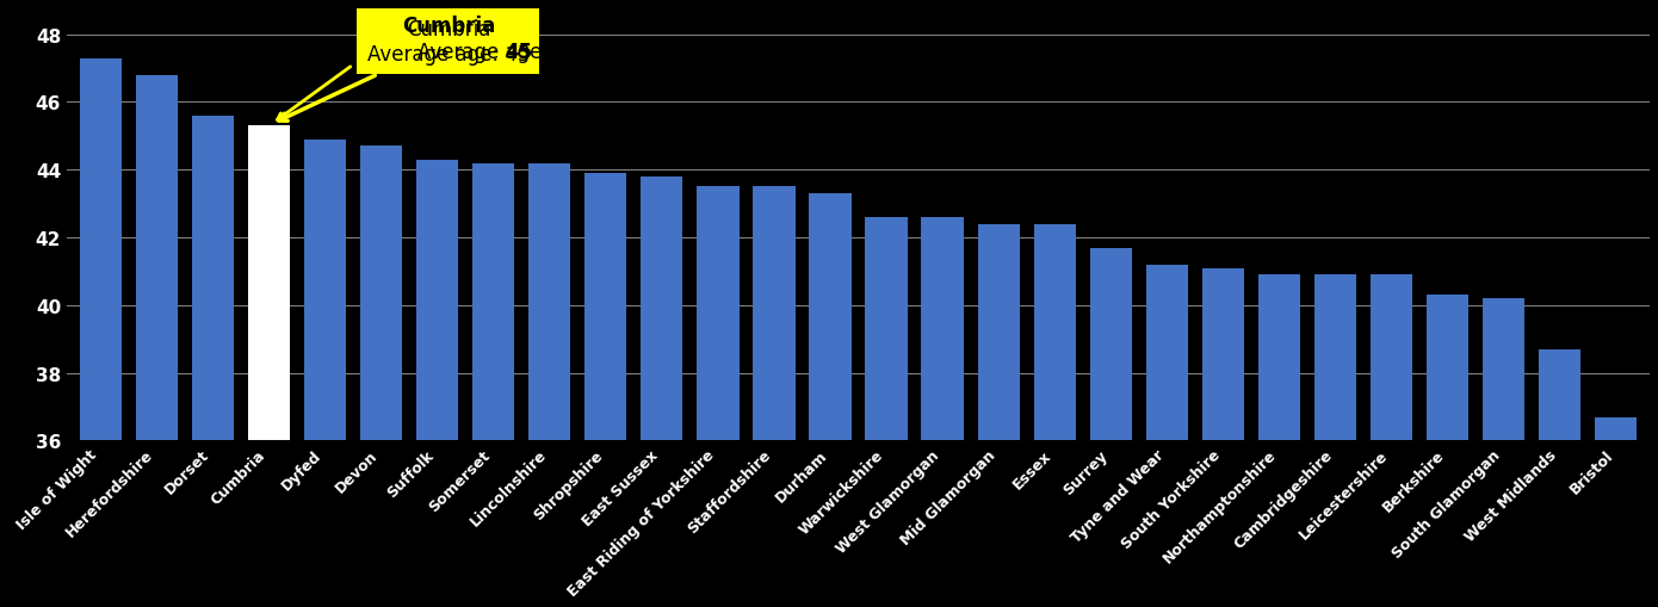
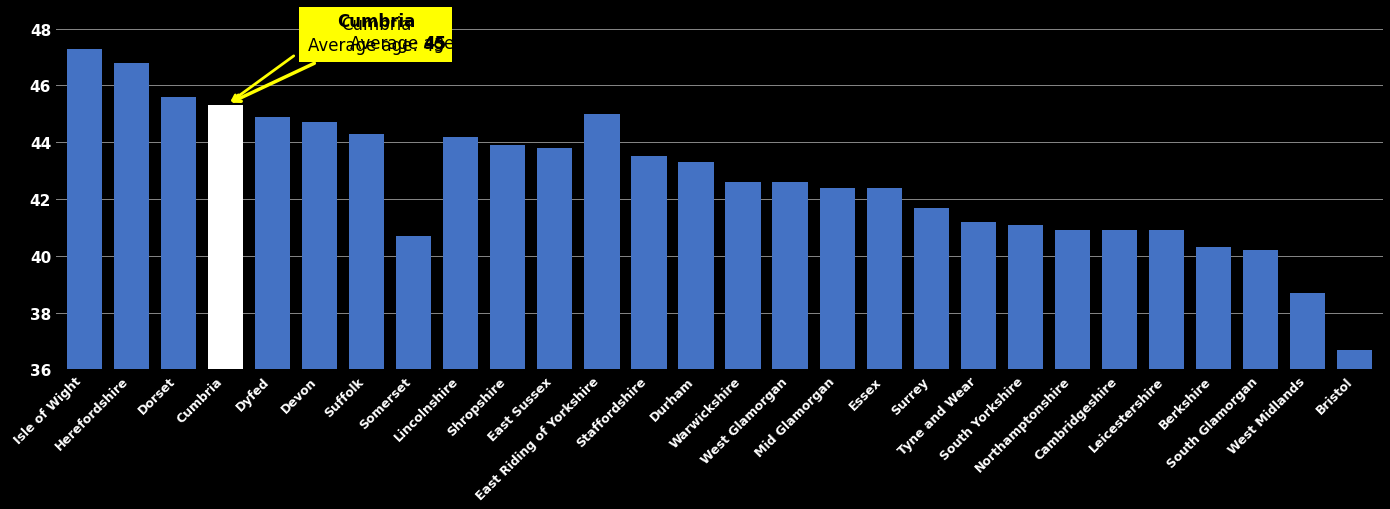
Somerset: 44.2 -> 40.7
East Riding of Yorkshire: 43.5 -> 45.0
